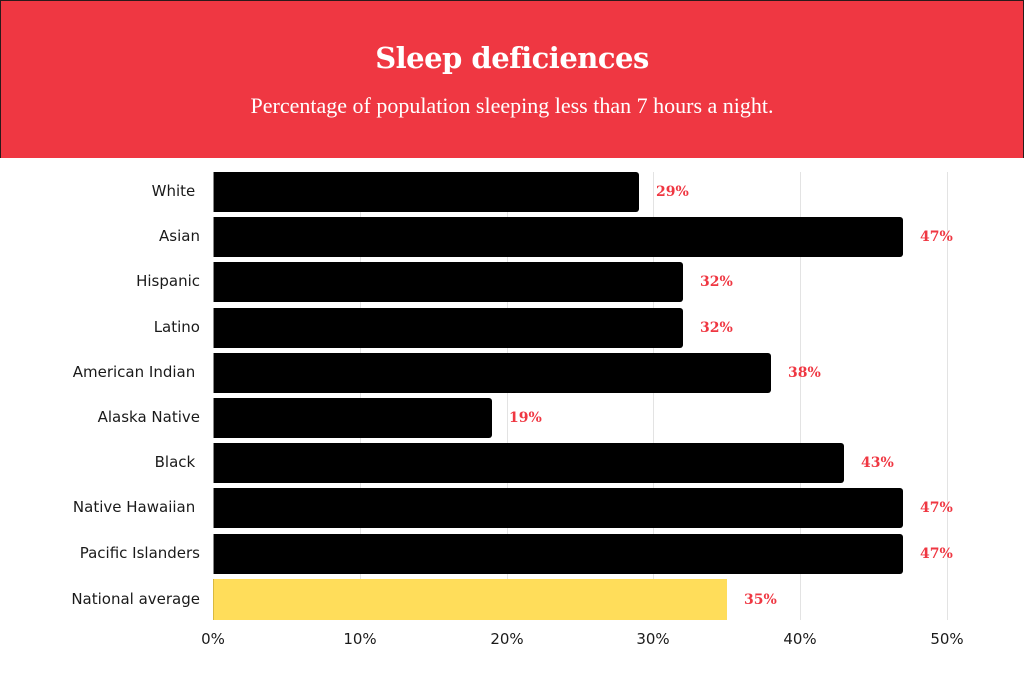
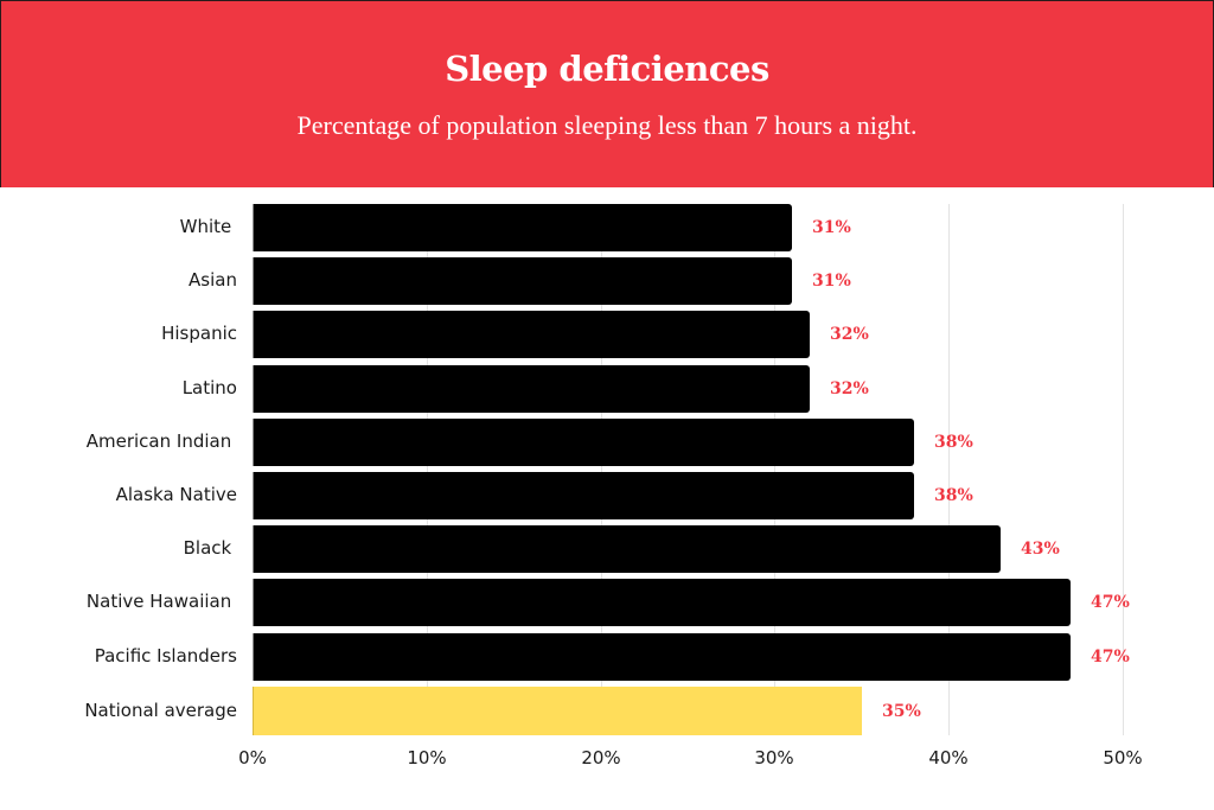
White: 29% -> 31%
Asian: 47% -> 31%
Alaska Native: 19% -> 38%
